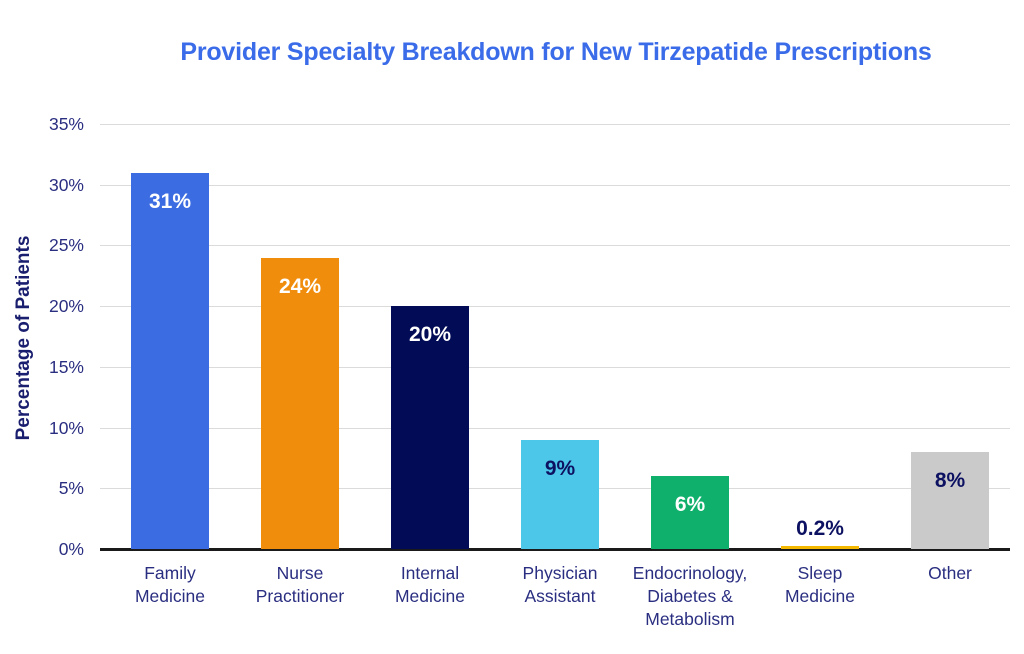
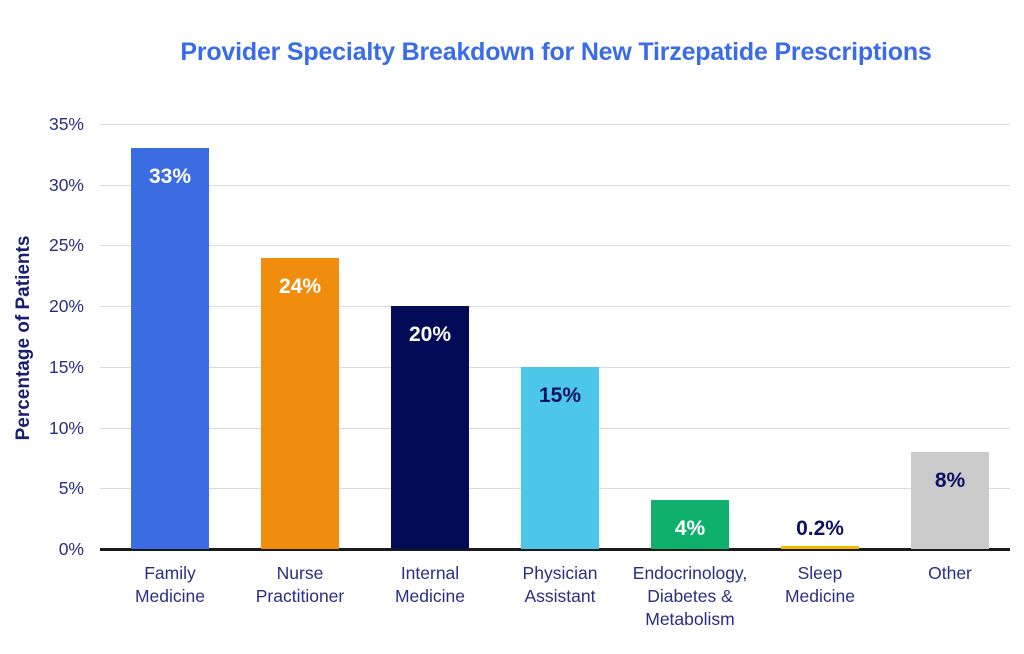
Family Medicine: 31% -> 33%
Physician Assistant: 9% -> 15%
Endocrinology, Diabetes & Metabolism: 6% -> 4%
